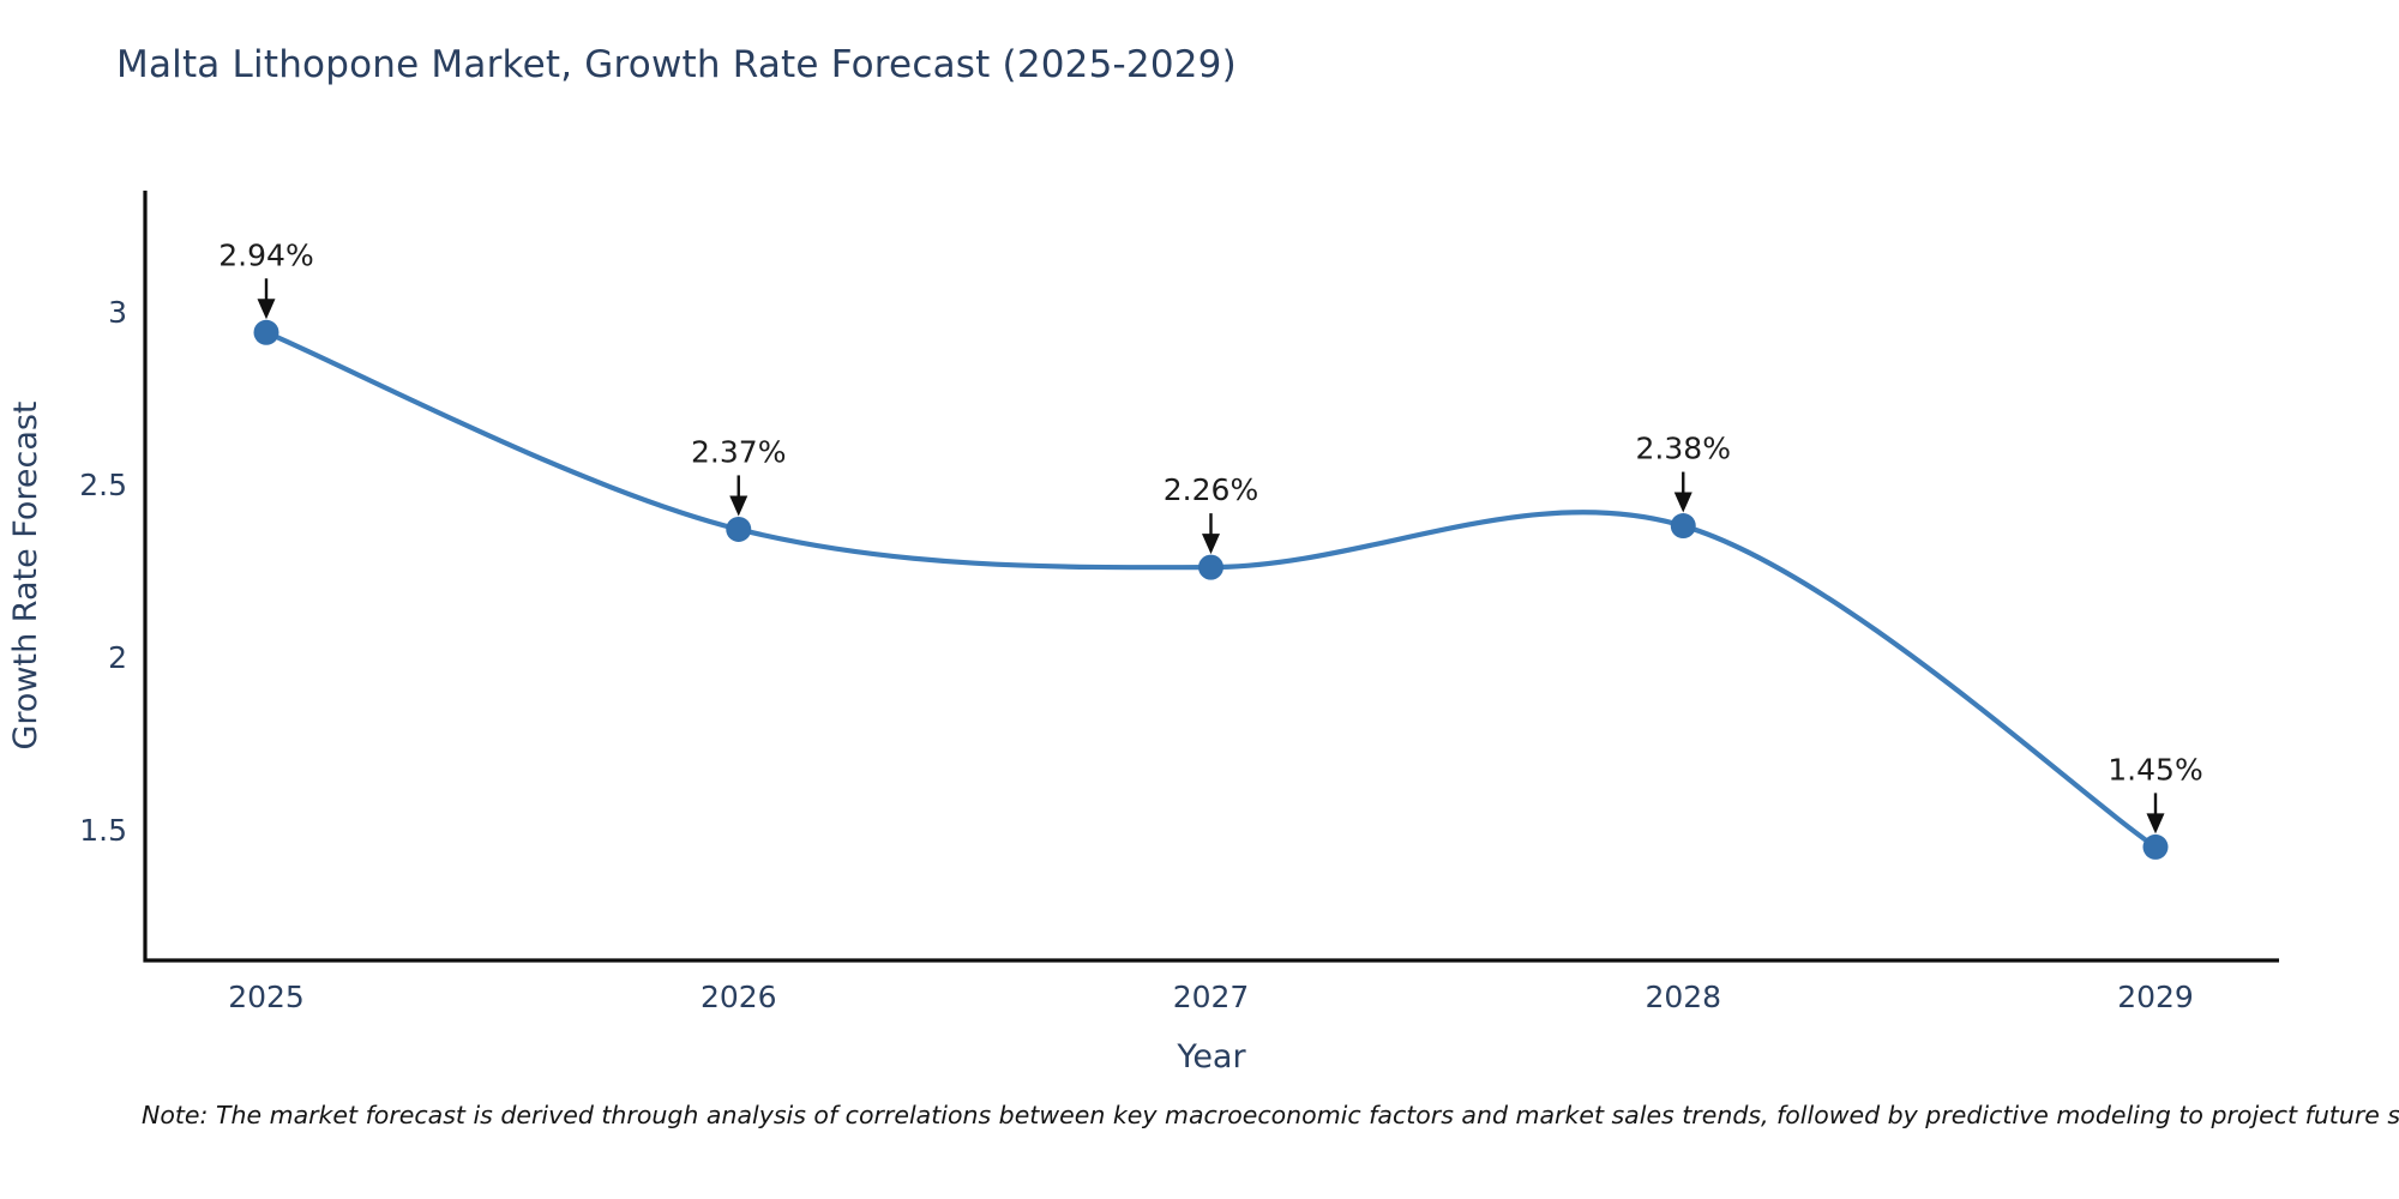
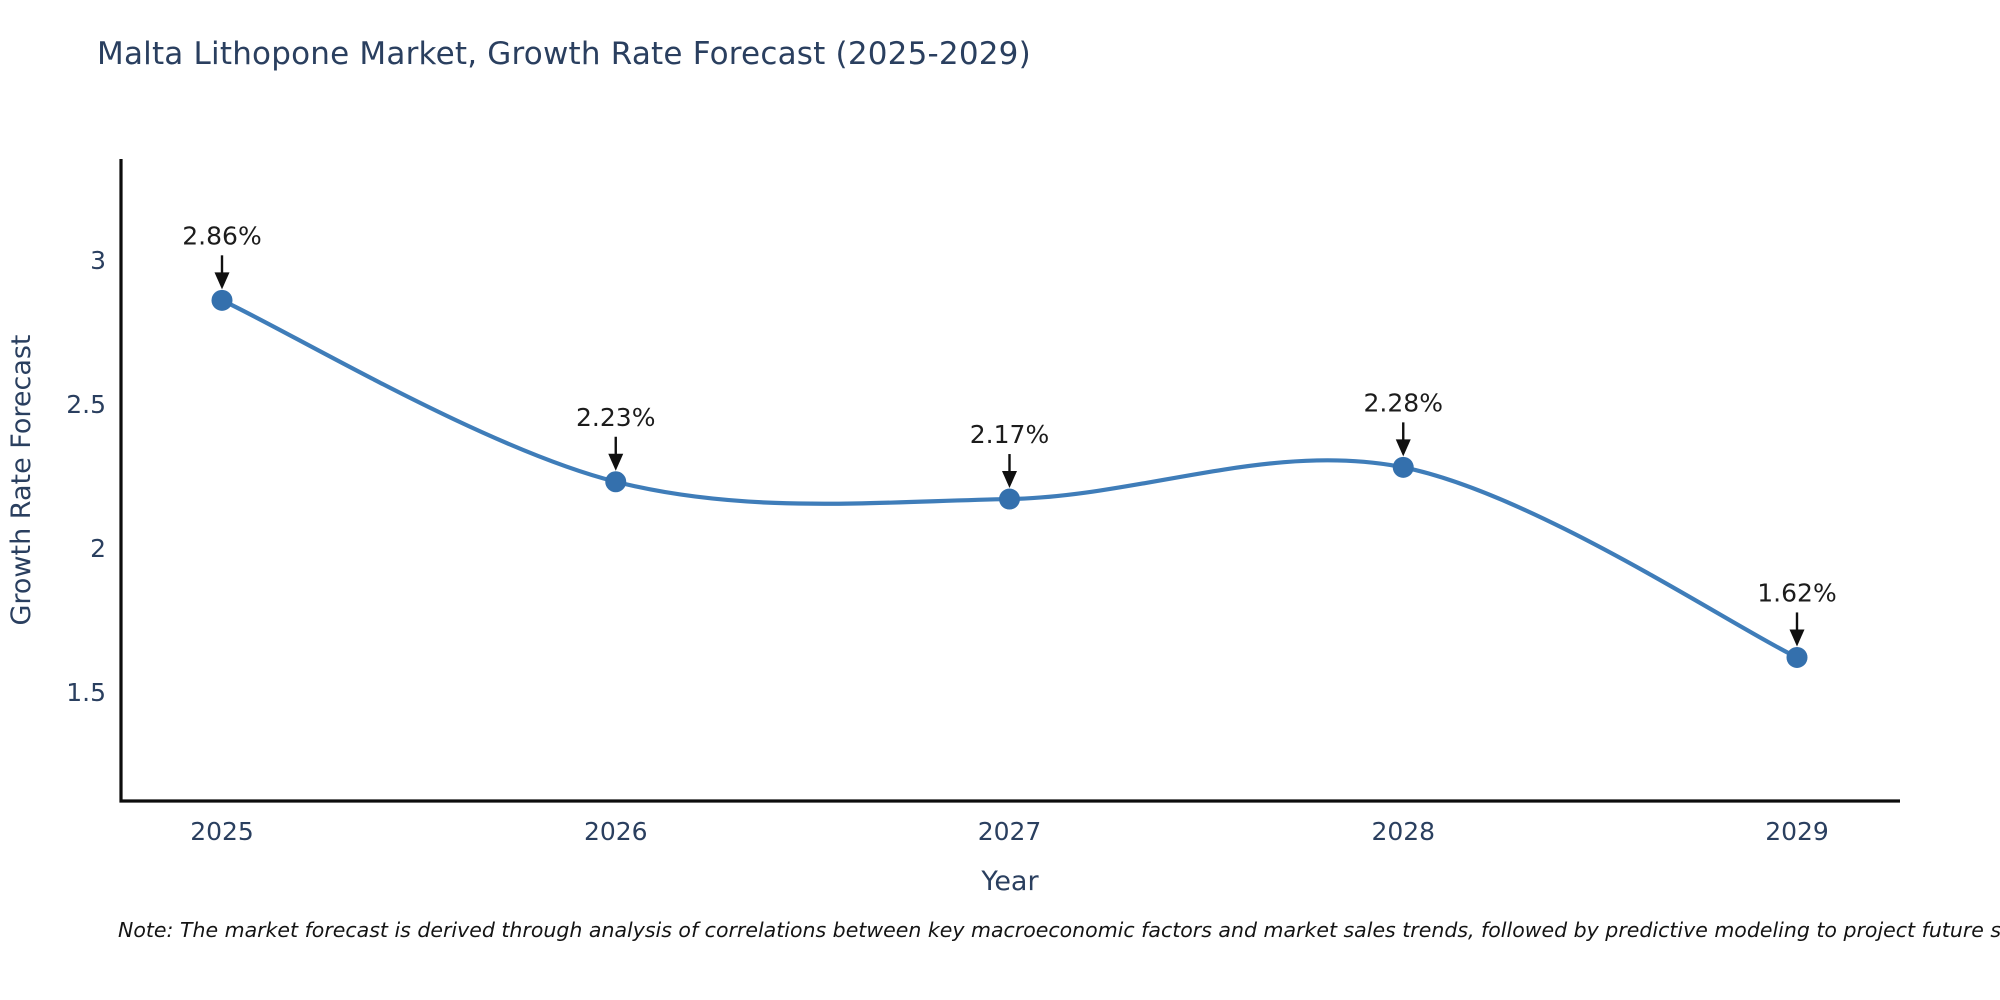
2025: 2.94% -> 2.86%
2026: 2.37% -> 2.23%
2027: 2.26% -> 2.17%
2028: 2.38% -> 2.28%
2029: 1.45% -> 1.62%
